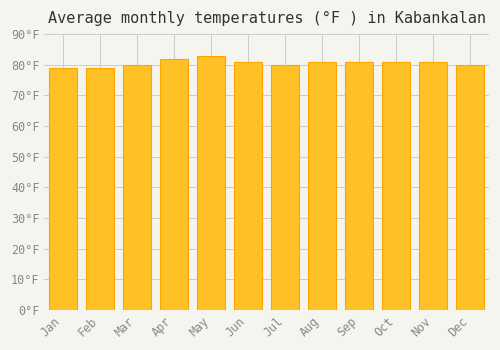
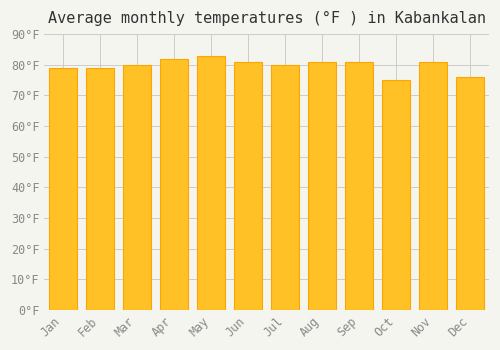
Oct: 81°F -> 75°F
Dec: 80°F -> 76°F
